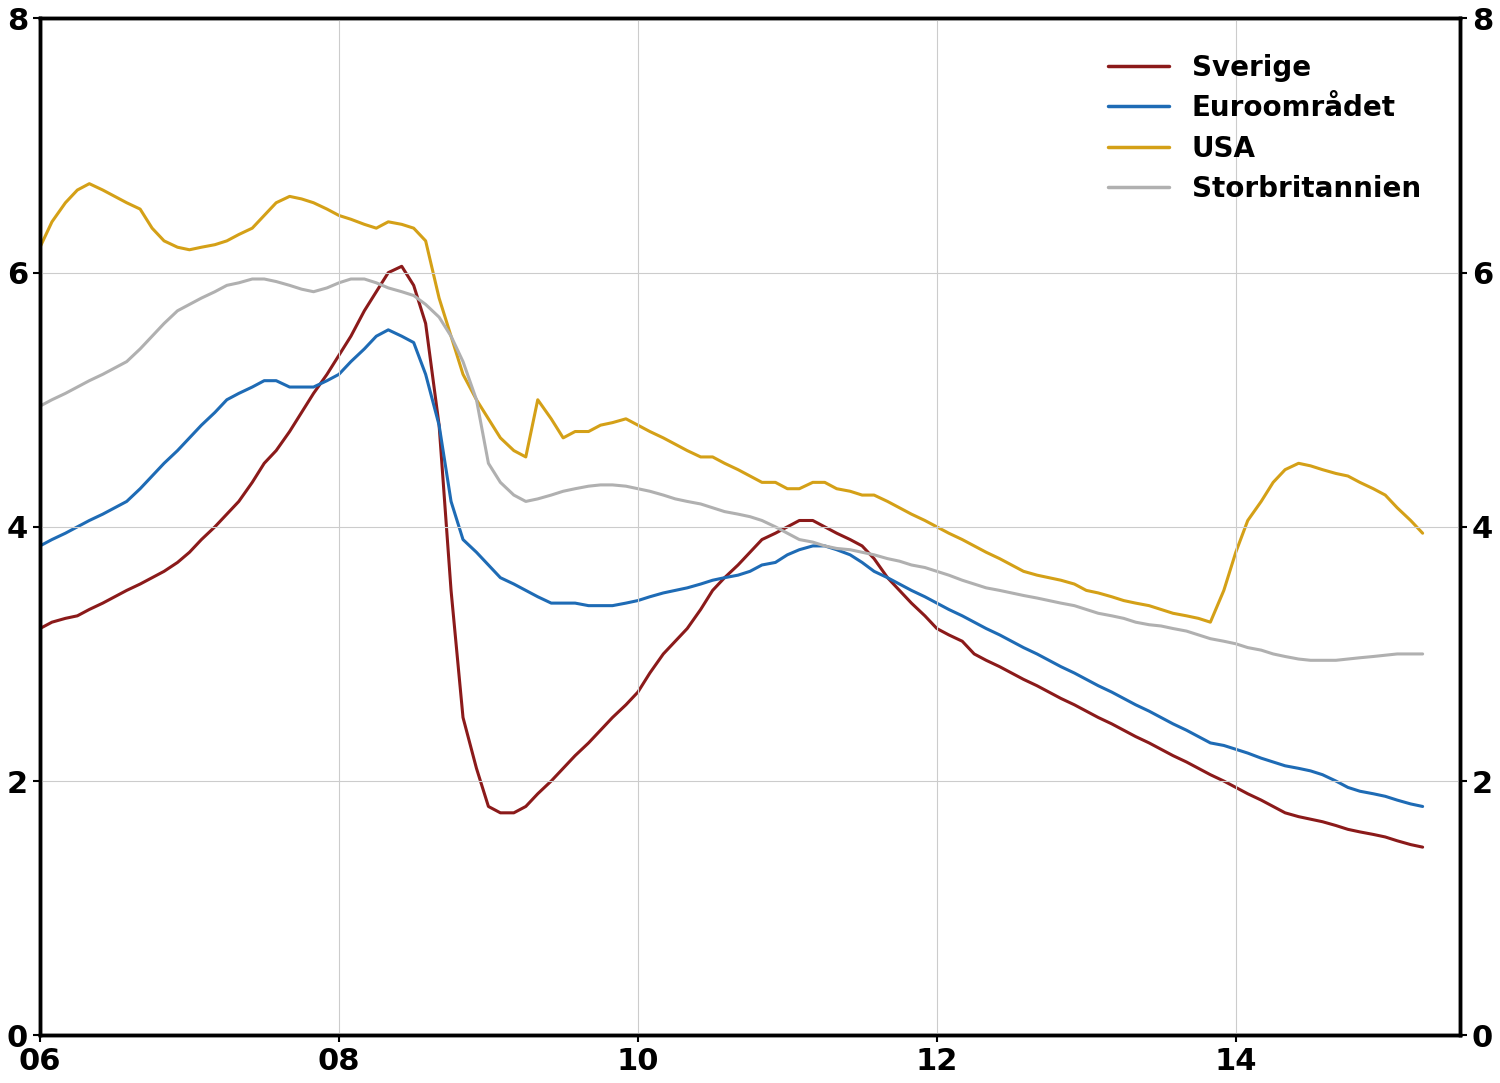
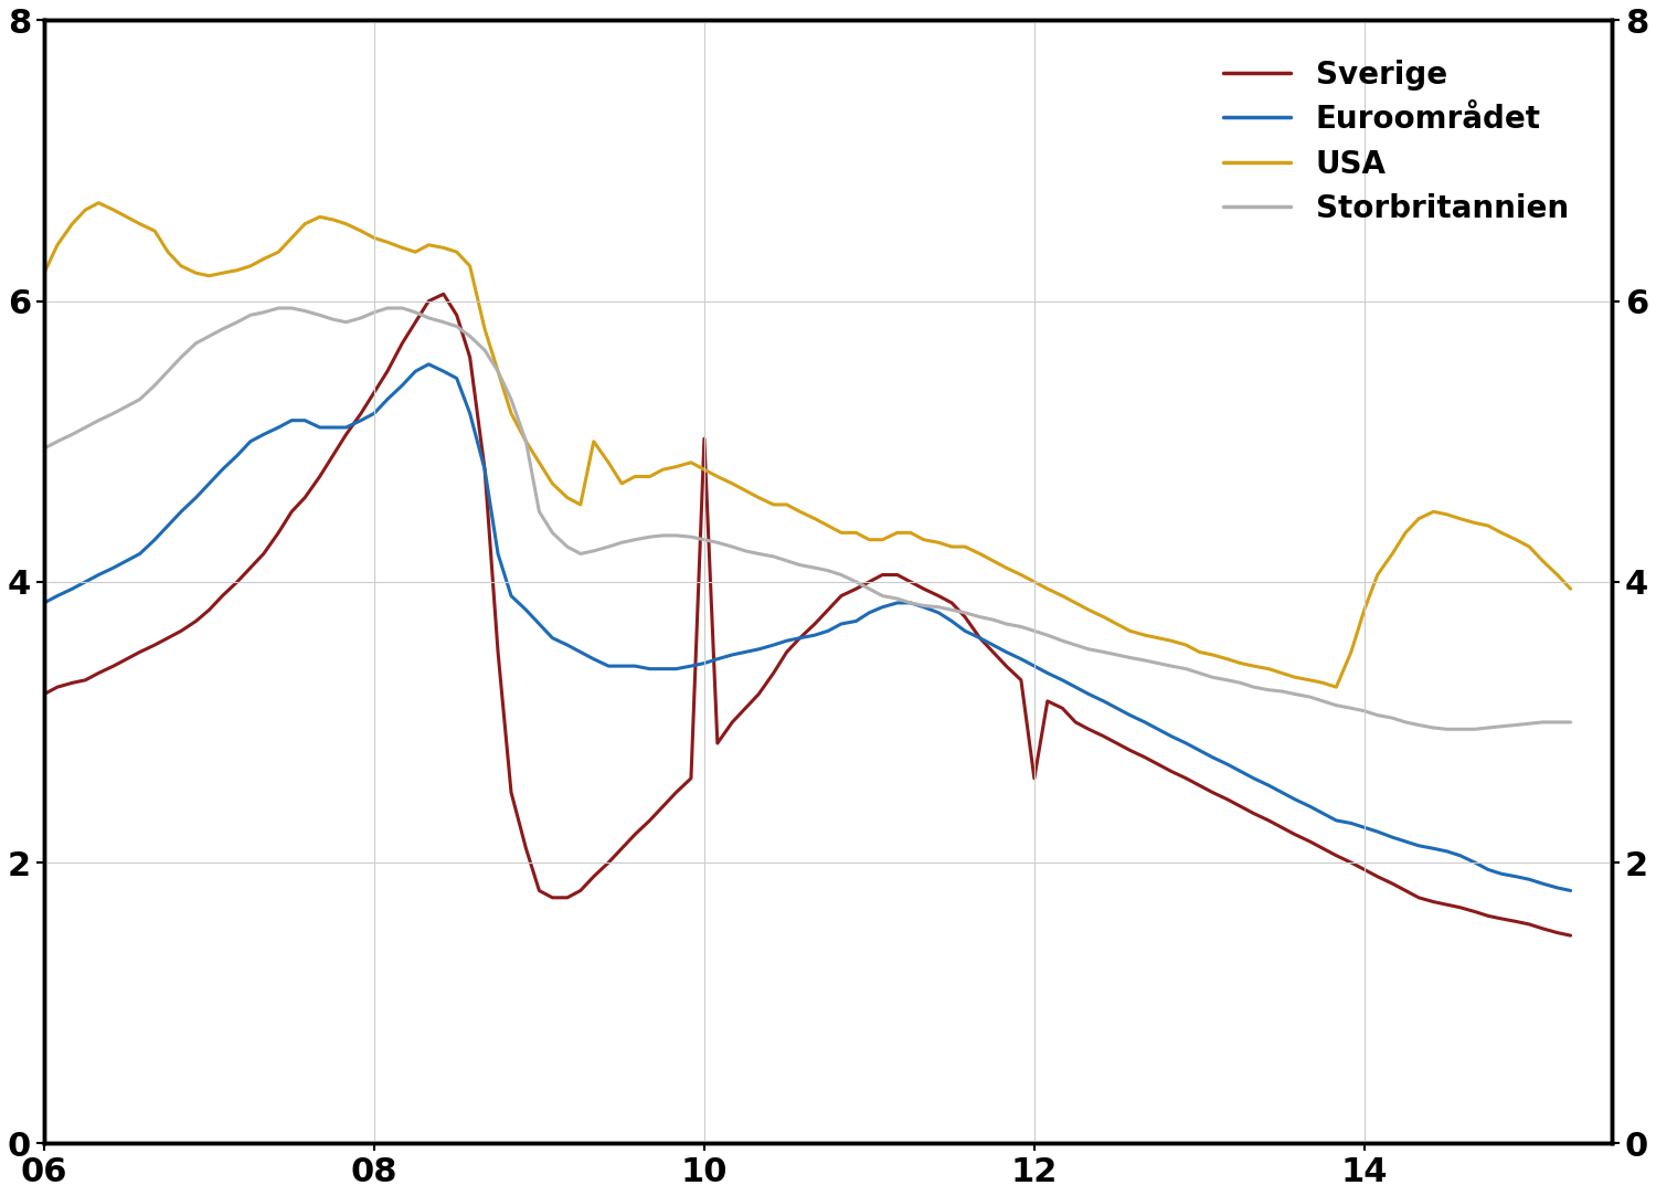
Sverige/10: 2.70 -> 5.02
Sverige/12: 3.20 -> 2.60
